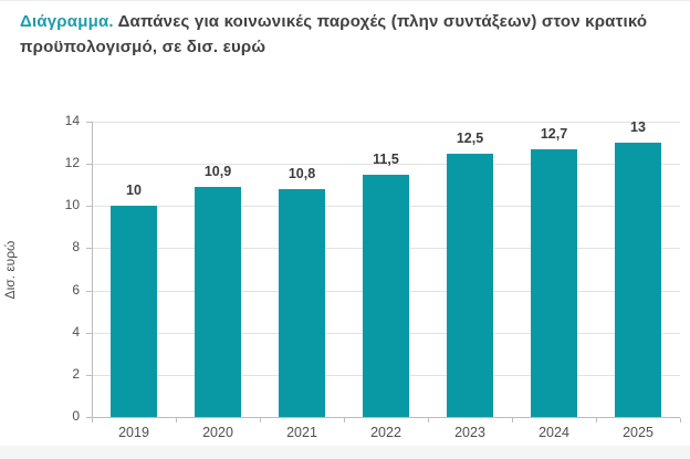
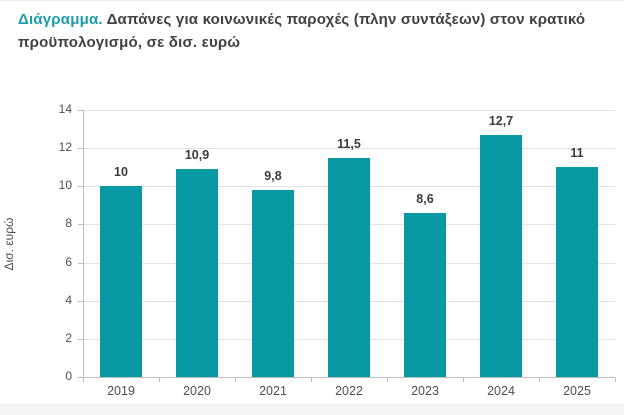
2021: 10,8 -> 9,8
2023: 12,5 -> 8,6
2025: 13 -> 11
